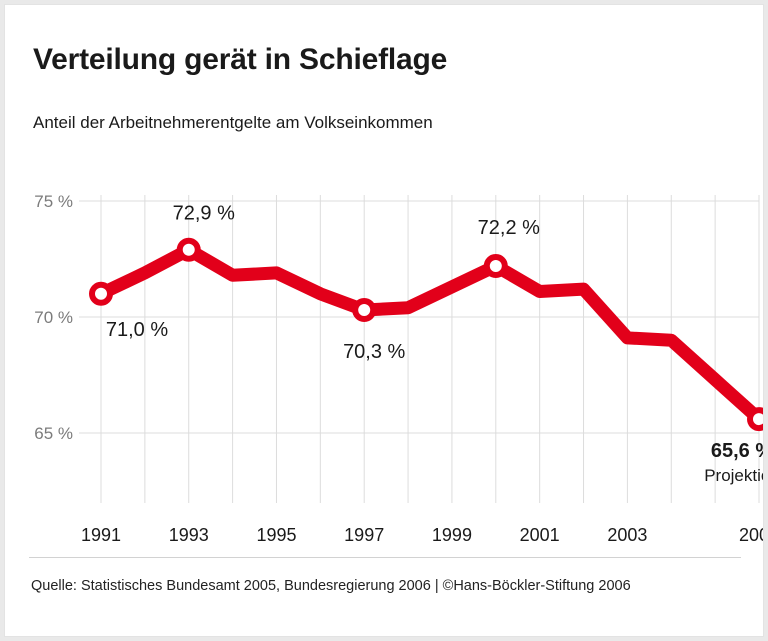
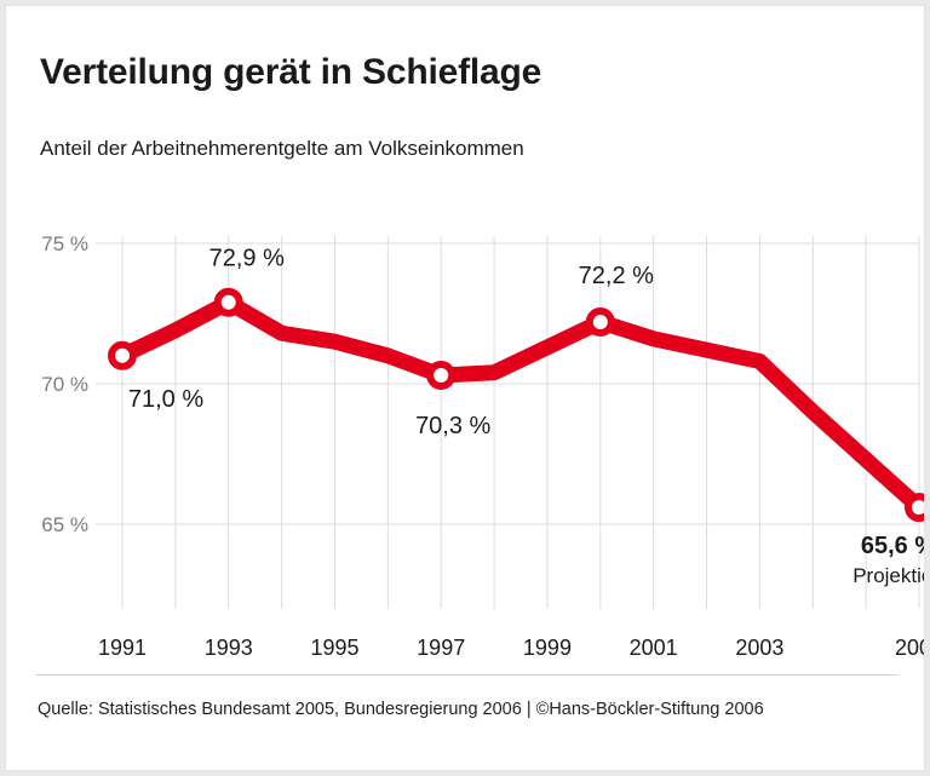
1995: 71.9% -> 71.5%
2001: 71.1% -> 71.6%
2003: 69.1% -> 70.8%
